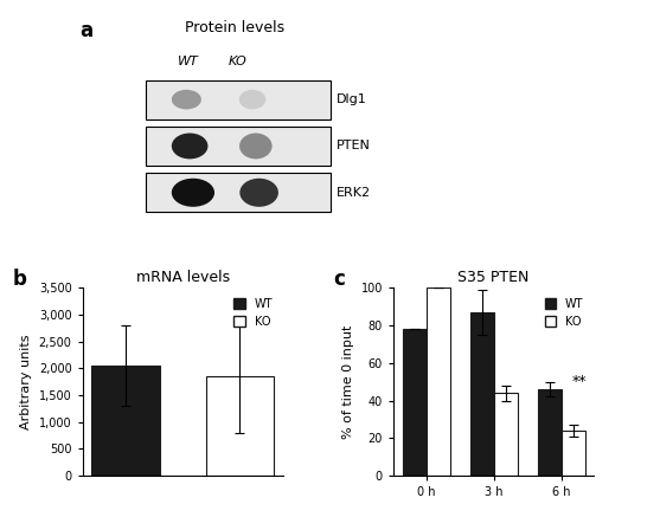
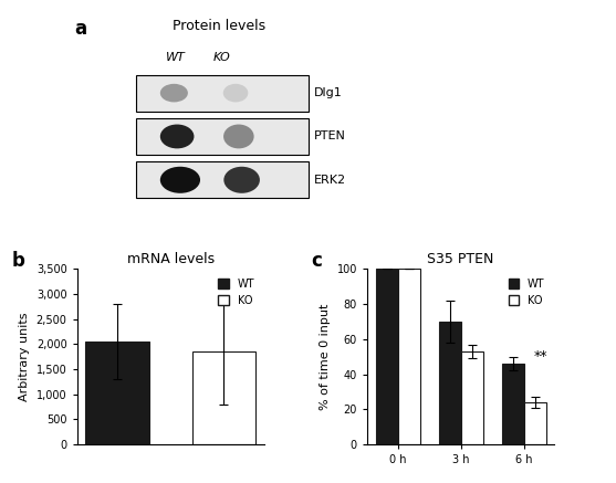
S35 PTEN/WT/0 h: 78 -> 100
S35 PTEN/WT/3 h: 87 -> 70
S35 PTEN/KO/3 h: 44 -> 53
